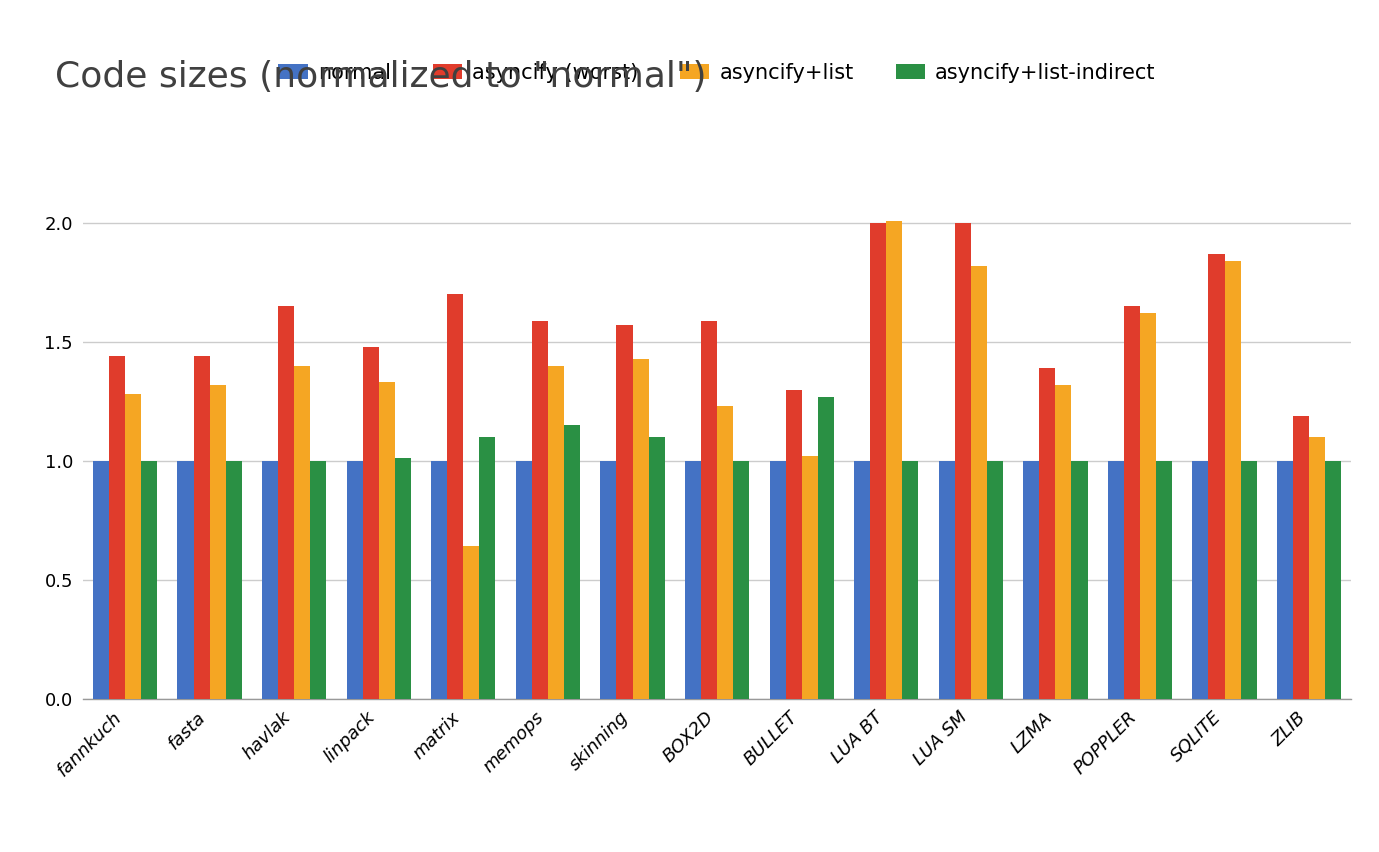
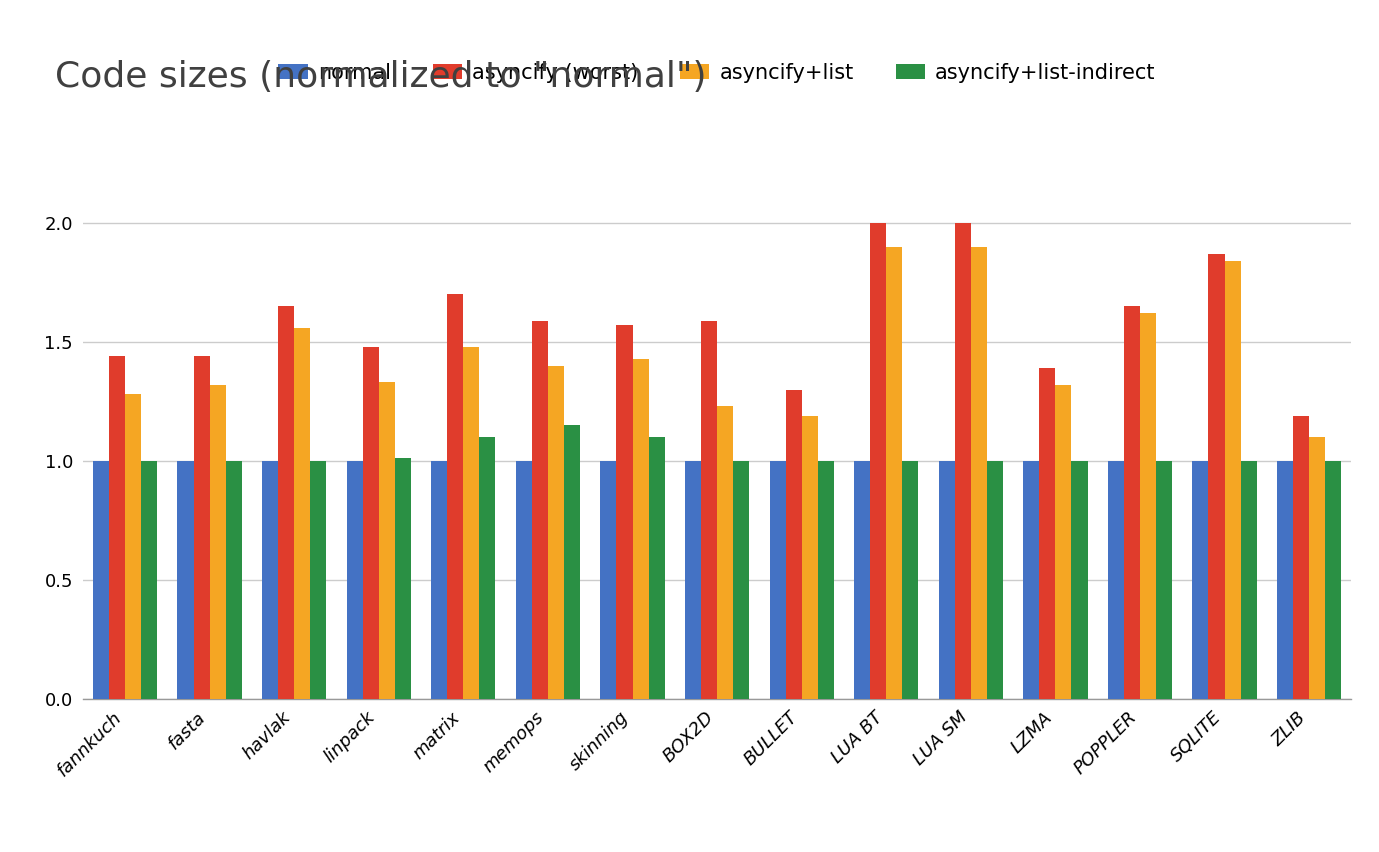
asyncify+list/havlak: 1.40 -> 1.56
asyncify+list/matrix: 0.64 -> 1.48
asyncify+list/BULLET: 1.02 -> 1.19
asyncify+list-indirect/BULLET: 1.27 -> 1.00
asyncify+list/LUA BT: 2.01 -> 1.90
asyncify+list/LUA SM: 1.82 -> 1.90
